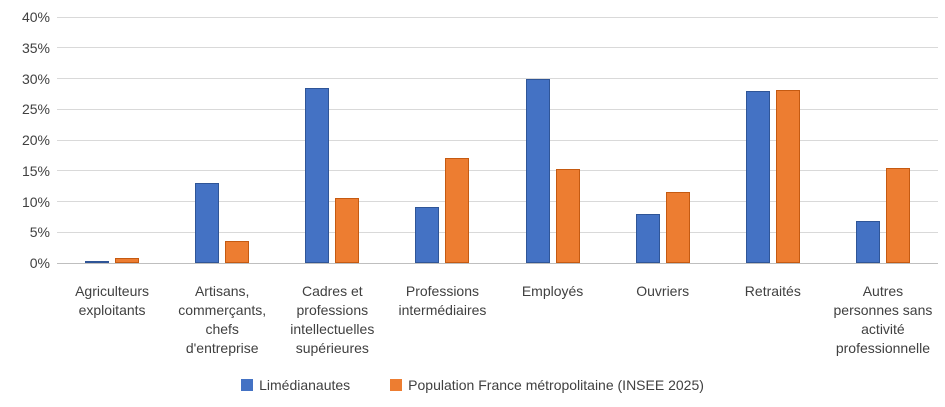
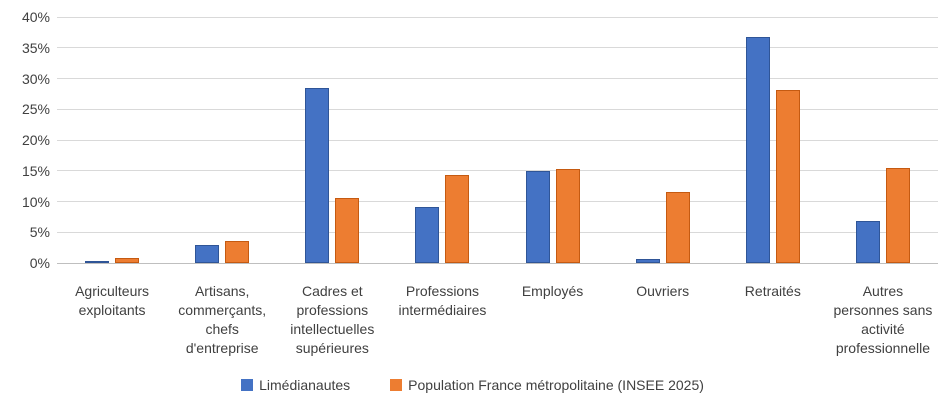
Limédianautes/Artisans, commerçants, chefs d'entreprise: 13% -> 3%
Population France métropolitaine (INSEE 2025)/Professions intermédiaires: 17% -> 14%
Limédianautes/Employés: 30% -> 15%
Limédianautes/Ouvriers: 8% -> 1%
Limédianautes/Retraités: 28% -> 37%
